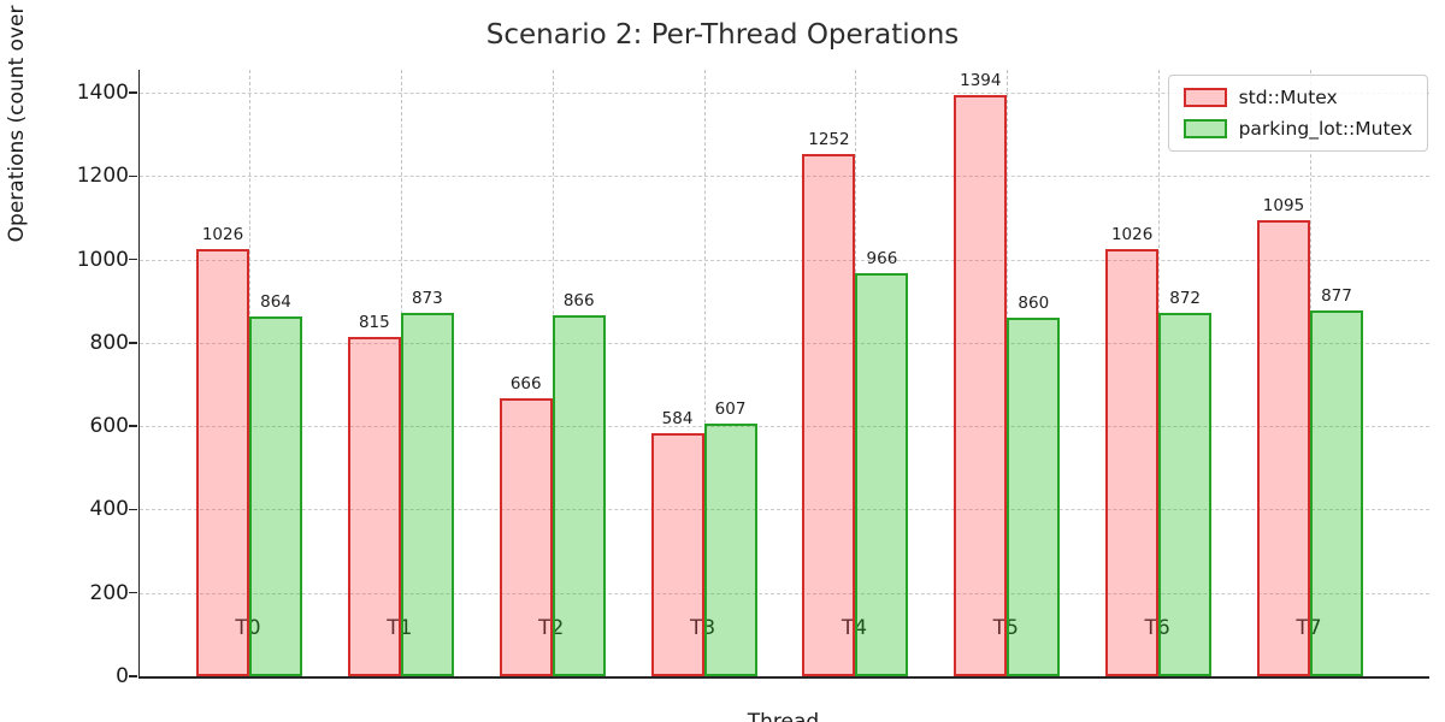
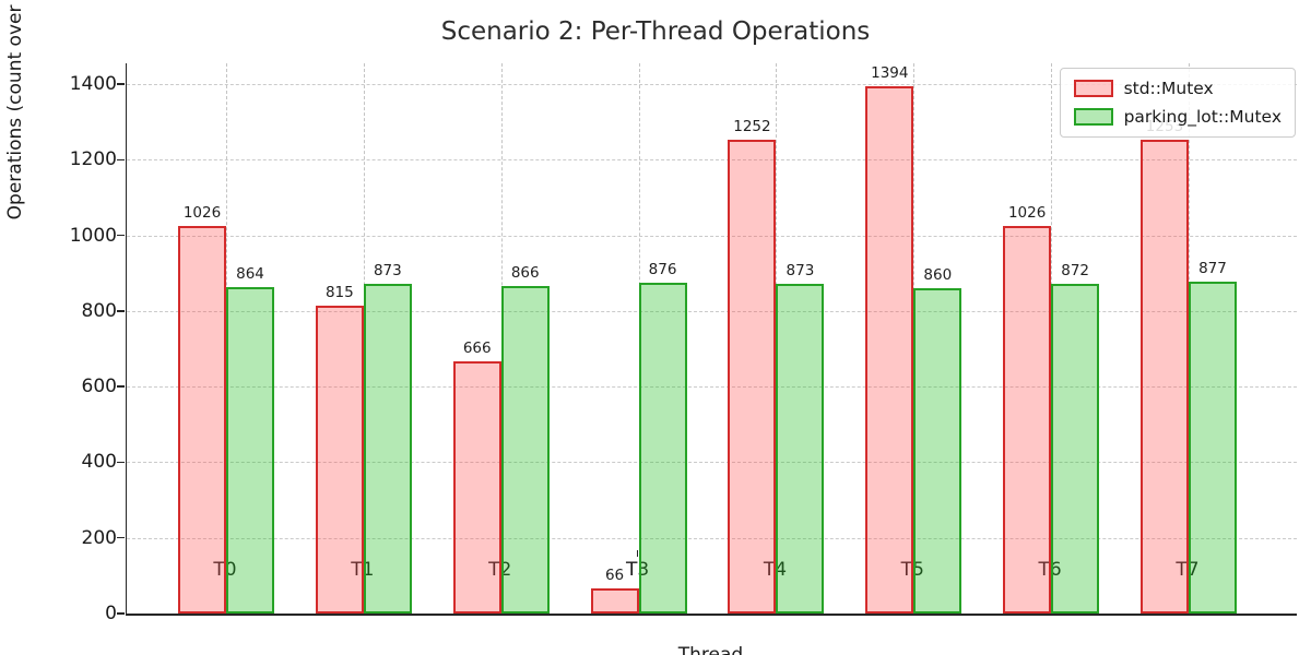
std::Mutex/T3: 584 -> 66
parking_lot::Mutex/T3: 607 -> 876
parking_lot::Mutex/T4: 966 -> 873
std::Mutex/T7: 1095 -> 1253
